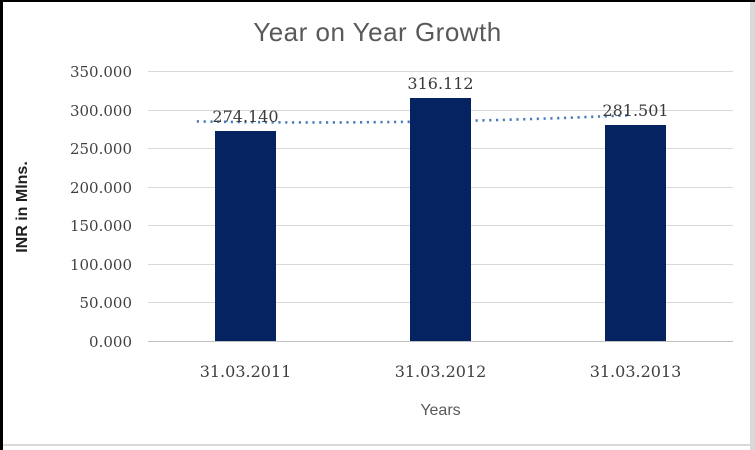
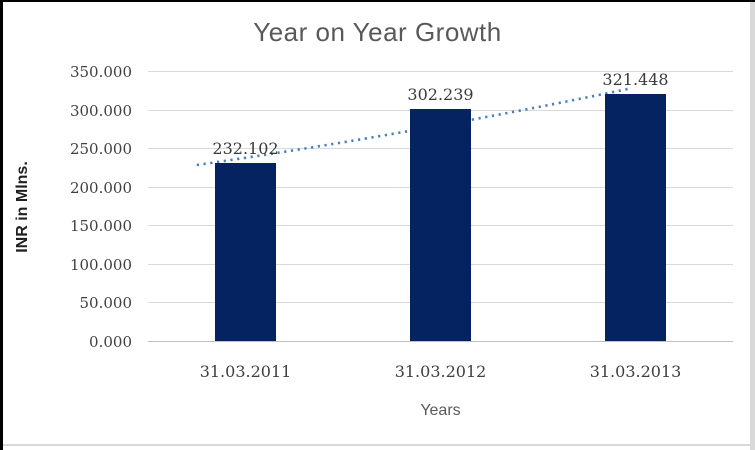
31.03.2011: 274.140 -> 232.102
31.03.2012: 316.112 -> 302.239
31.03.2013: 281.501 -> 321.448
